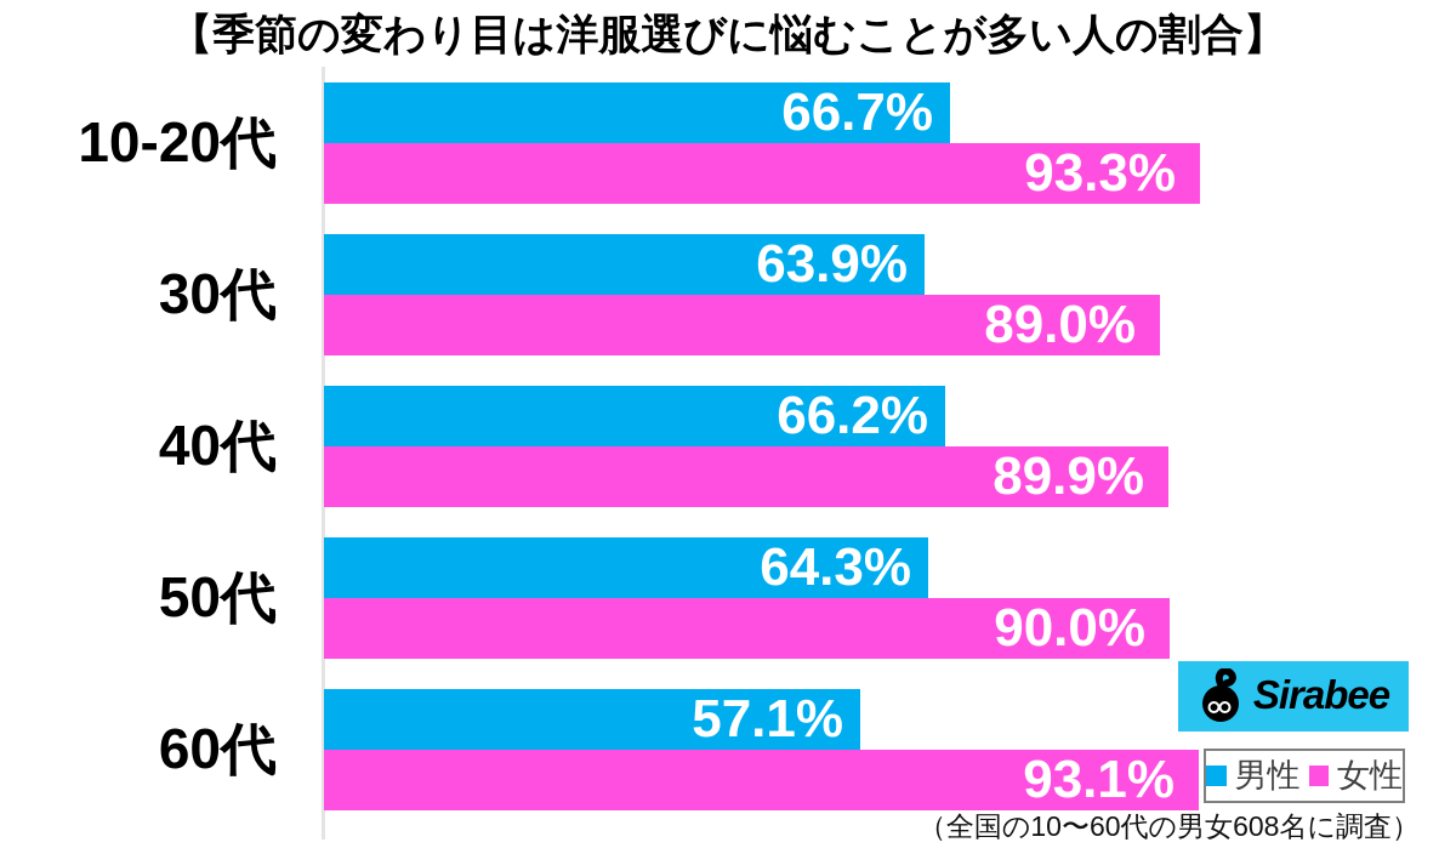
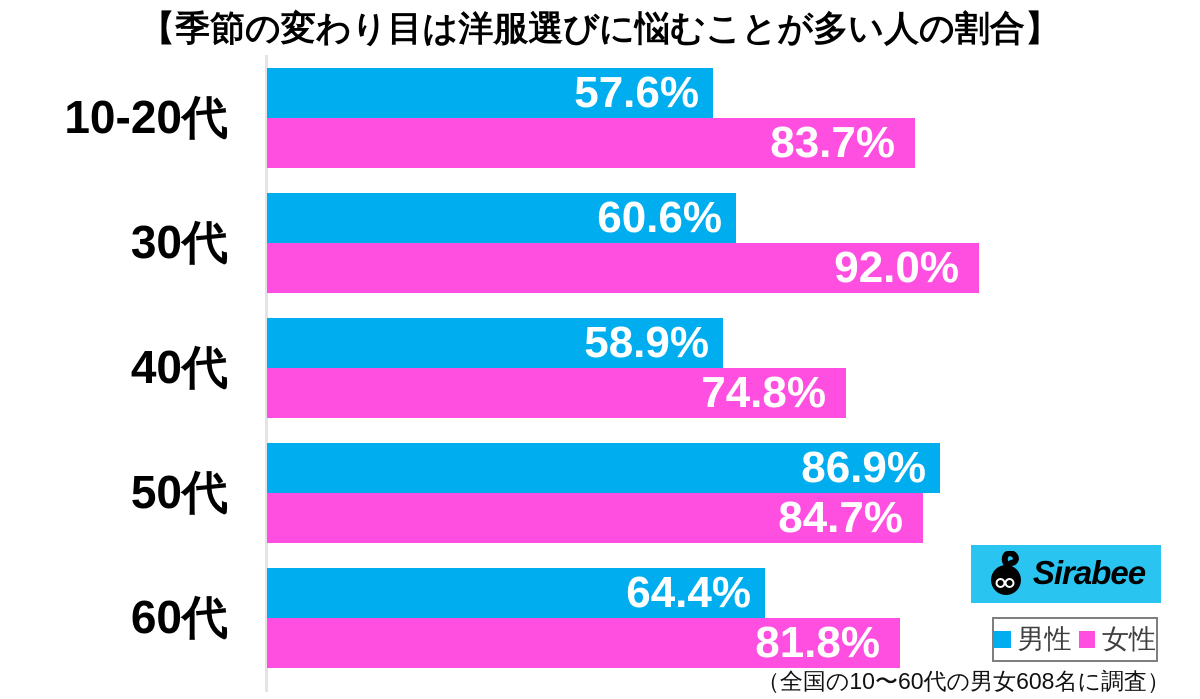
男性/10-20代: 66.7% -> 57.6%
女性/10-20代: 93.3% -> 83.7%
男性/30代: 63.9% -> 60.6%
女性/30代: 89.0% -> 92.0%
男性/40代: 66.2% -> 58.9%
女性/40代: 89.9% -> 74.8%
男性/50代: 64.3% -> 86.9%
女性/50代: 90.0% -> 84.7%
男性/60代: 57.1% -> 64.4%
女性/60代: 93.1% -> 81.8%
